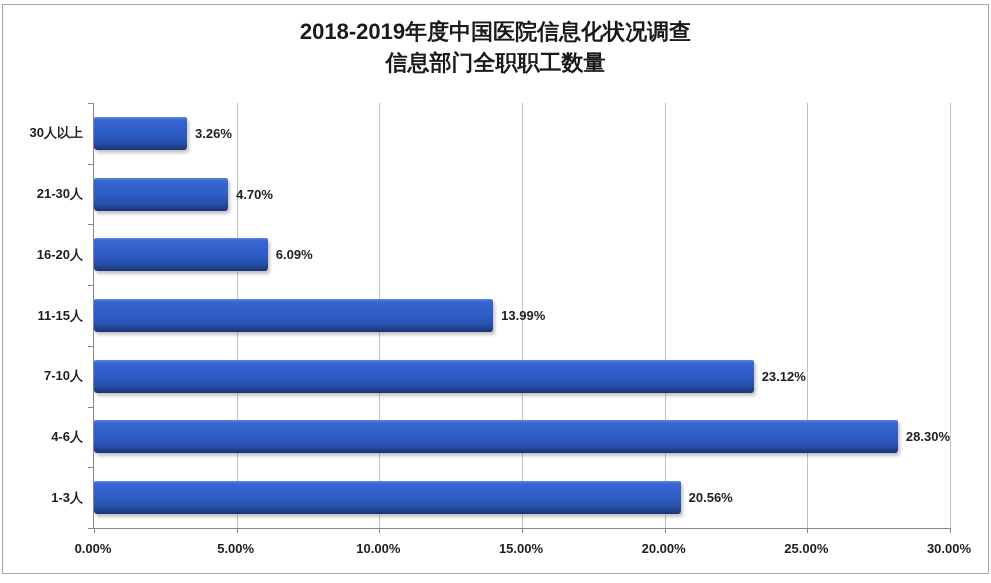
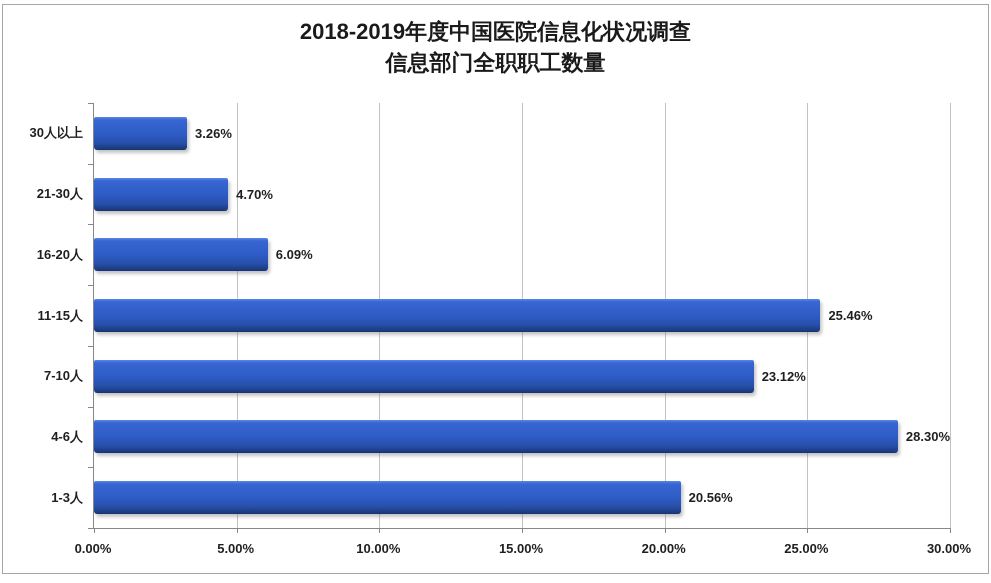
11-15人: 13.99% -> 25.46%
